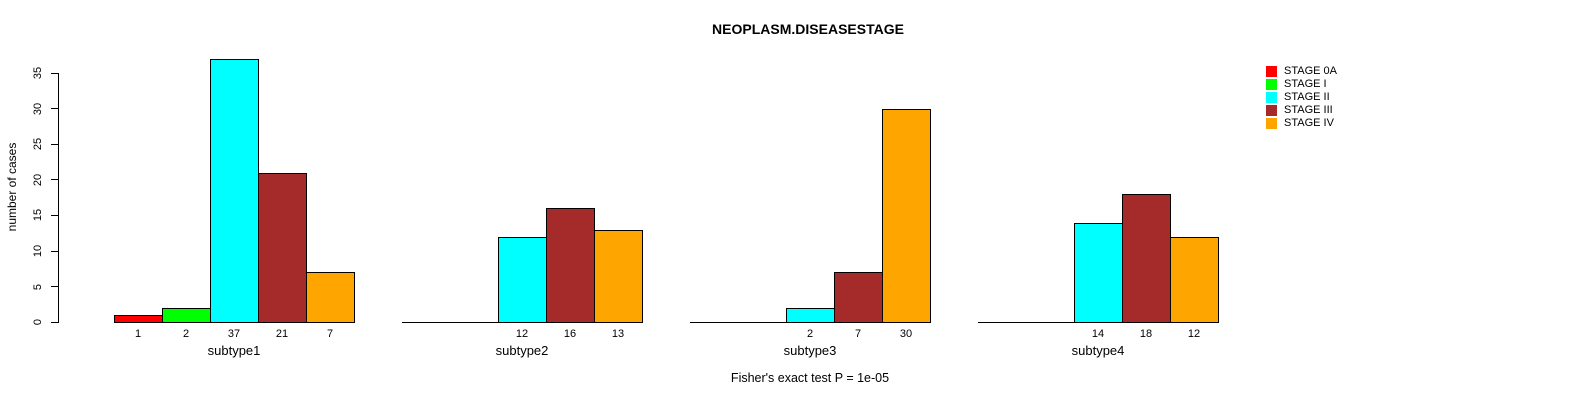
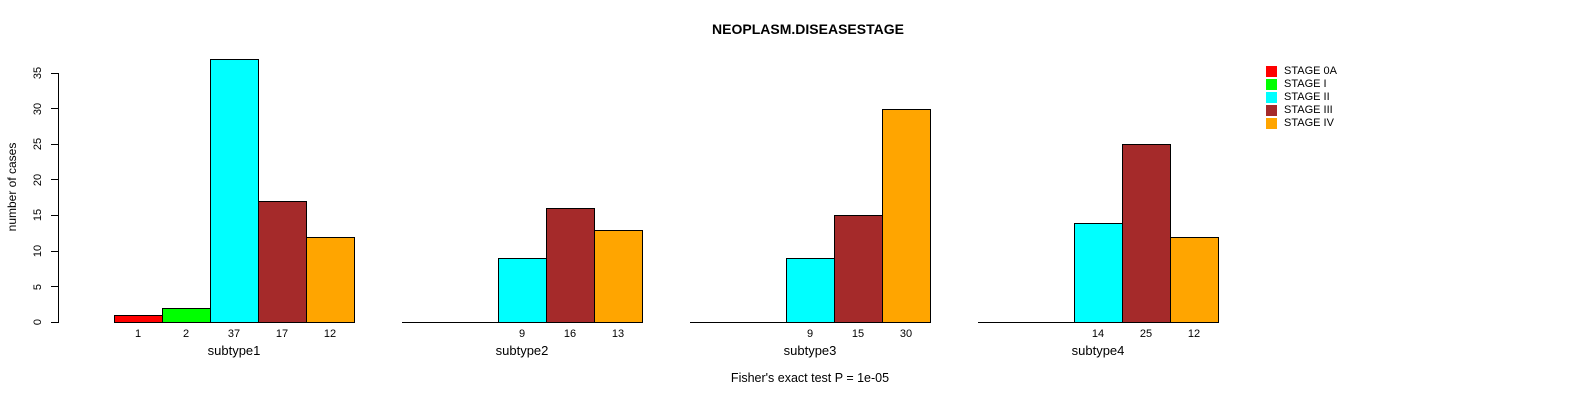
STAGE III/subtype1: 21 -> 17
STAGE IV/subtype1: 7 -> 12
STAGE II/subtype2: 12 -> 9
STAGE II/subtype3: 2 -> 9
STAGE III/subtype3: 7 -> 15
STAGE III/subtype4: 18 -> 25
